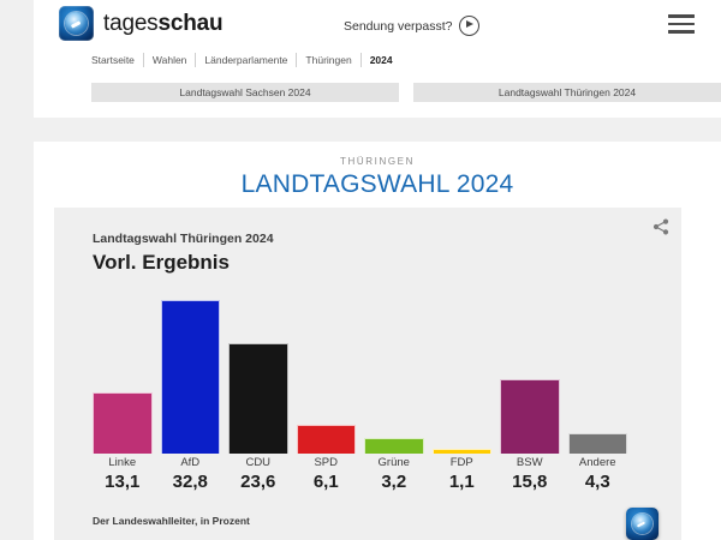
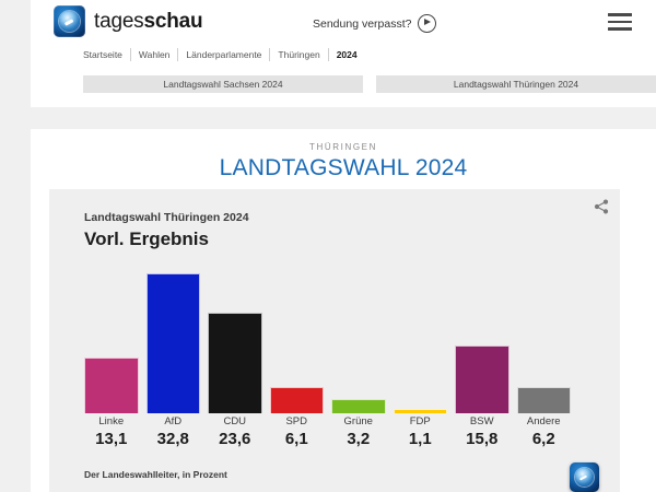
Andere: 4,3 -> 6,2
